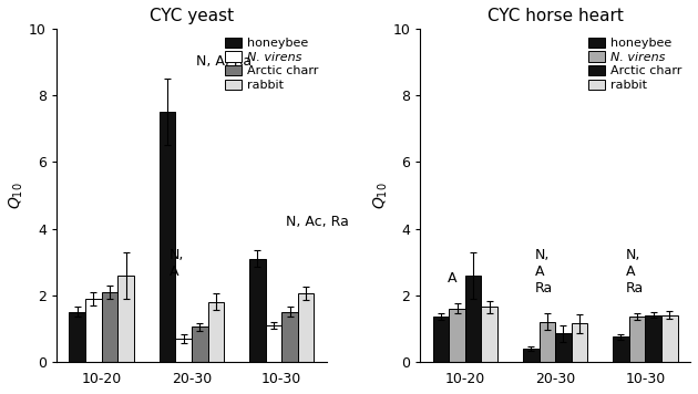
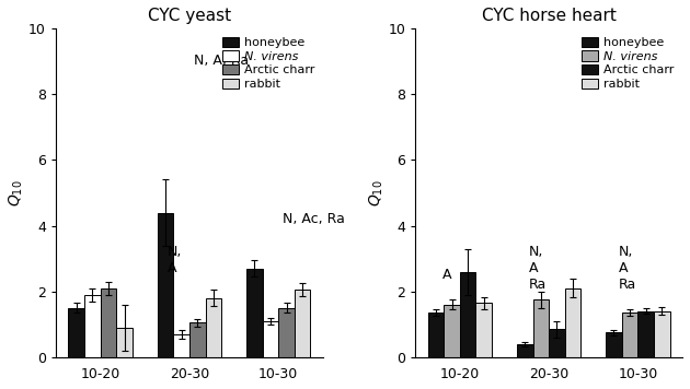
CYC yeast/rabbit/10-20: 2.60 -> 0.90
CYC yeast/honeybee/20-30: 7.5 -> 4.4
CYC yeast/honeybee/10-30: 3.1 -> 2.7
CYC horse heart/N. virens/20-30: 1.20 -> 1.75
CYC horse heart/rabbit/20-30: 1.15 -> 2.10
